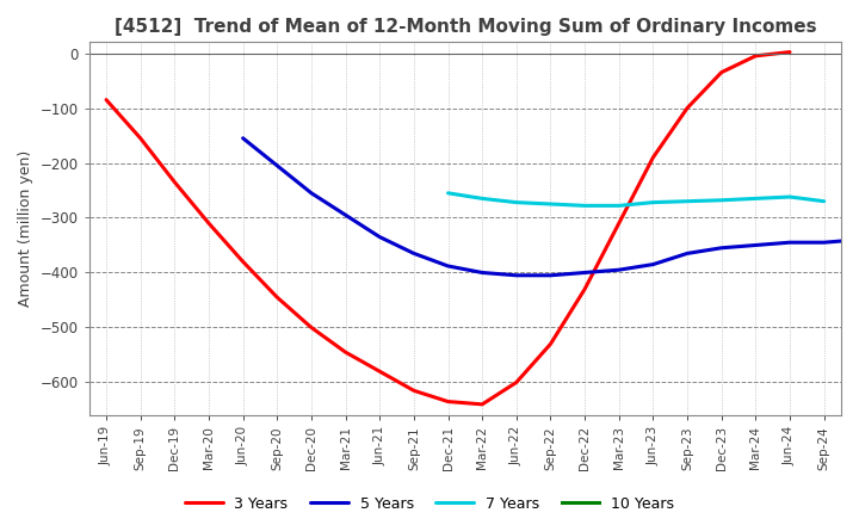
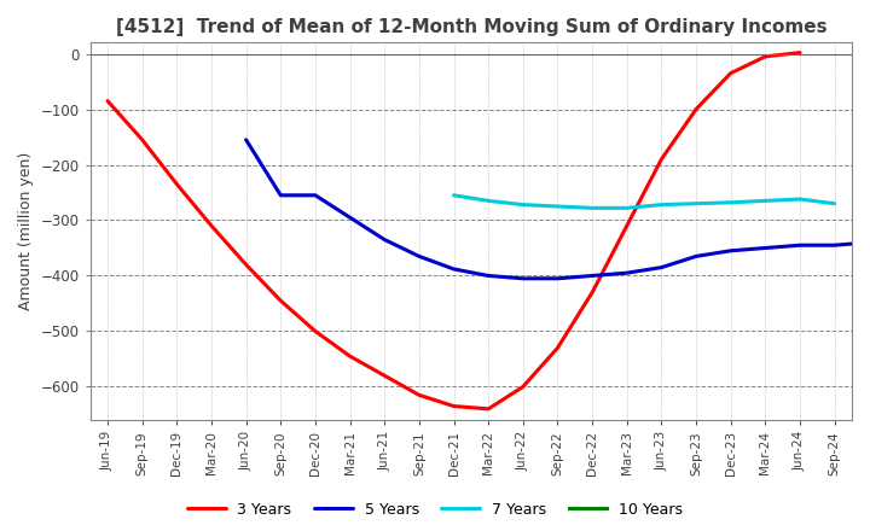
5 Years/Sep-20: -205 -> -255
